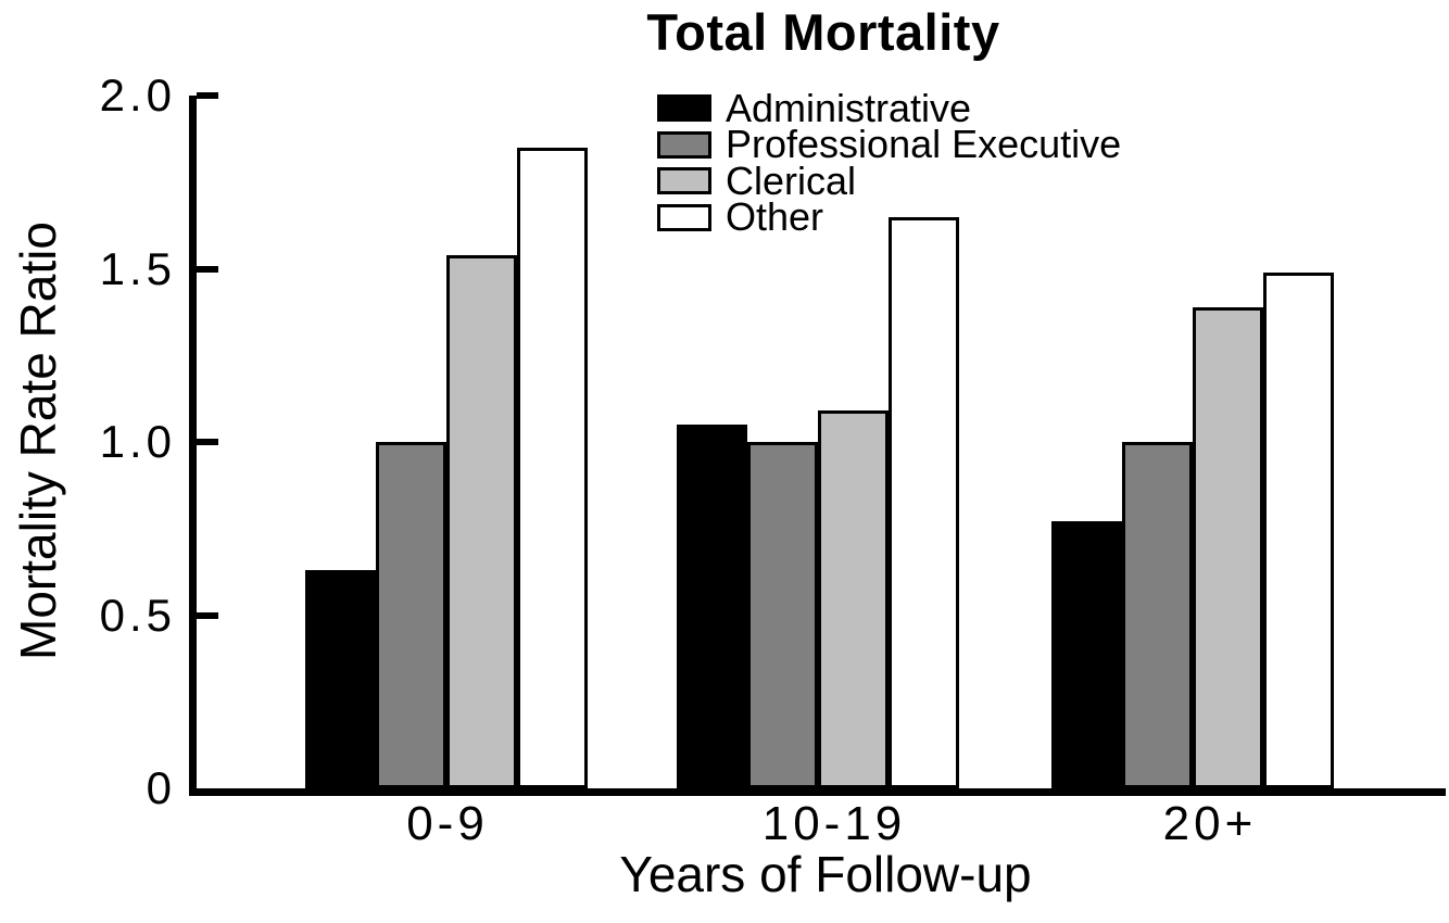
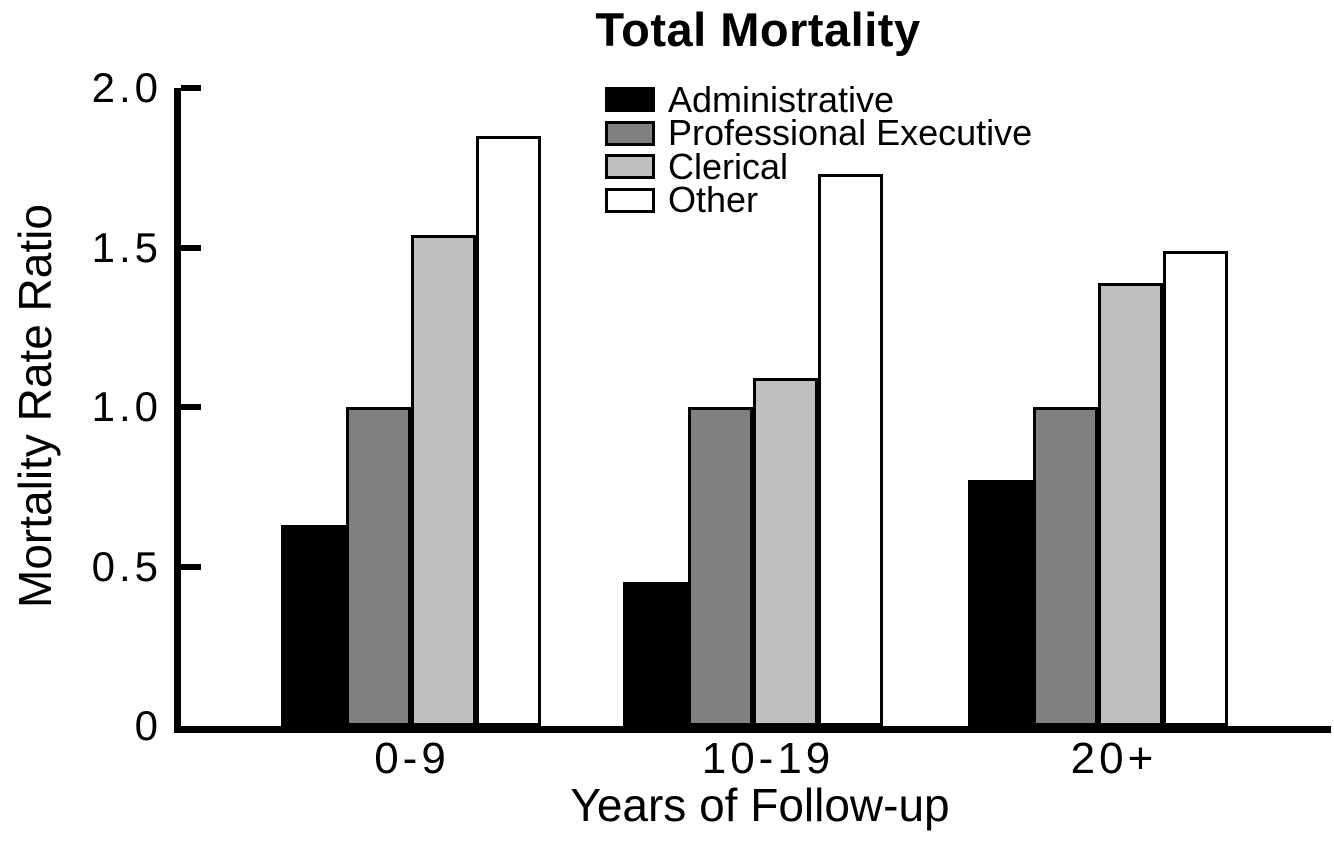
Administrative/10-19: 1.05 -> 0.45
Other/10-19: 1.65 -> 1.73
